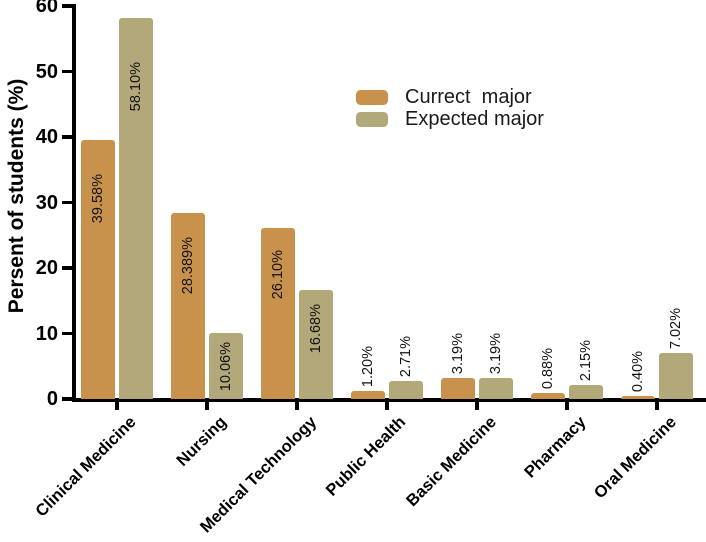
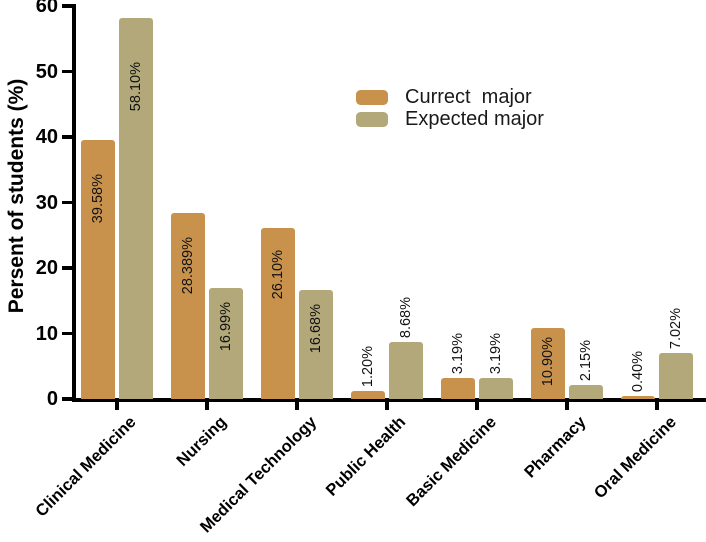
Expected major/Nursing: 10.06% -> 16.99%
Expected major/Public Health: 2.71% -> 8.68%
Currect major/Pharmacy: 0.88% -> 10.90%
